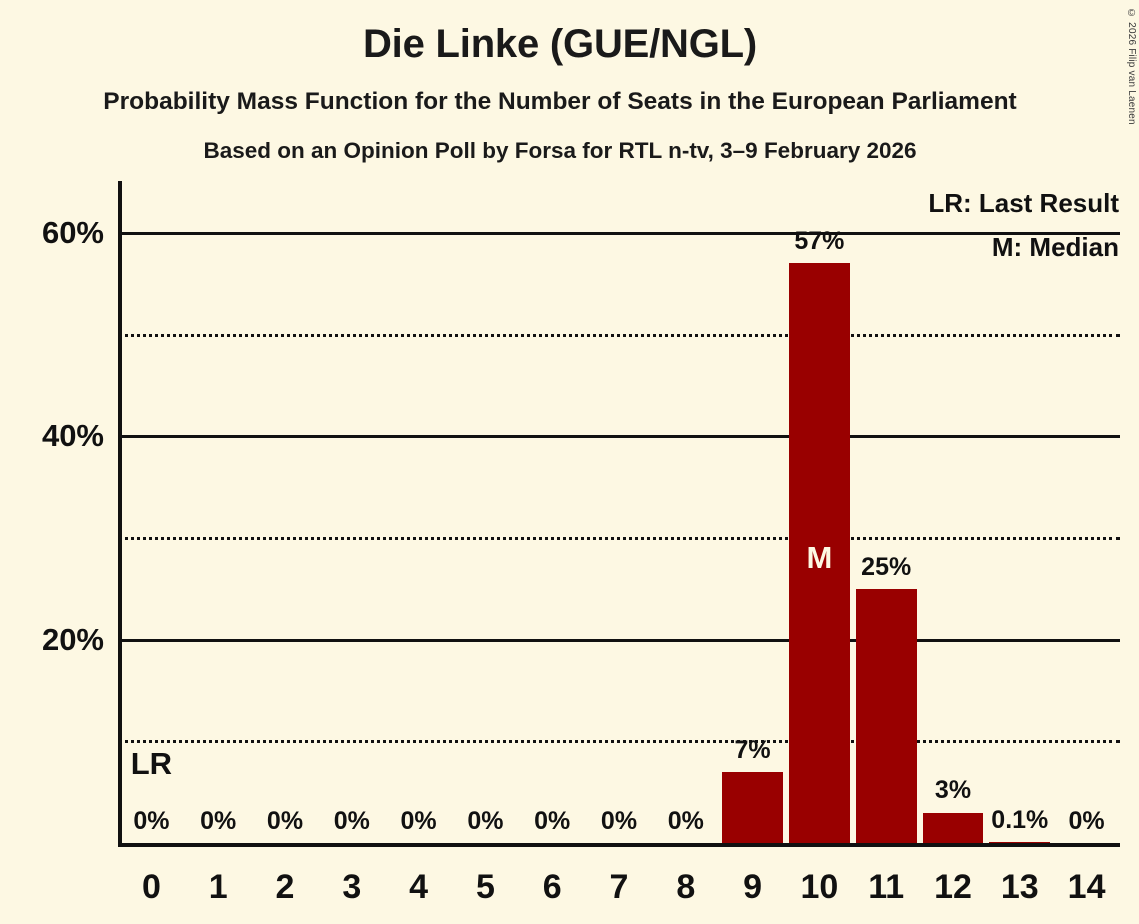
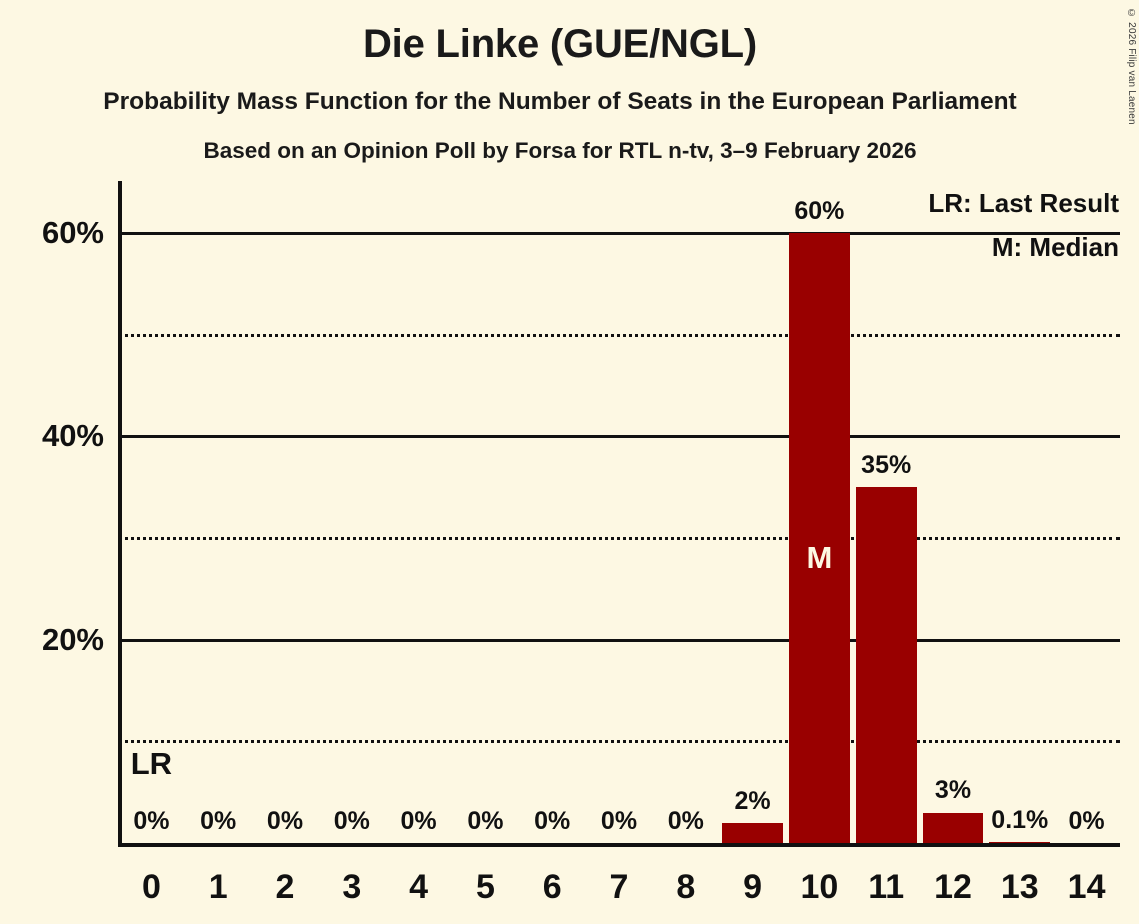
9: 7% -> 2%
10: 57% -> 60%
11: 25% -> 35%
